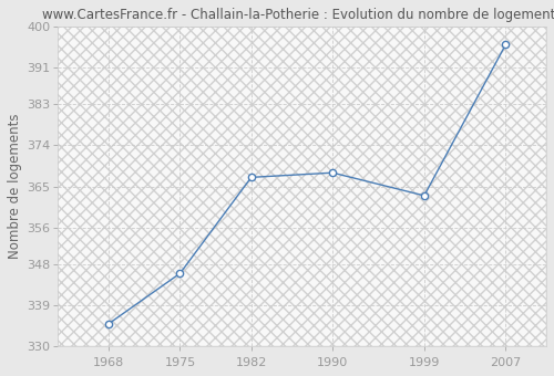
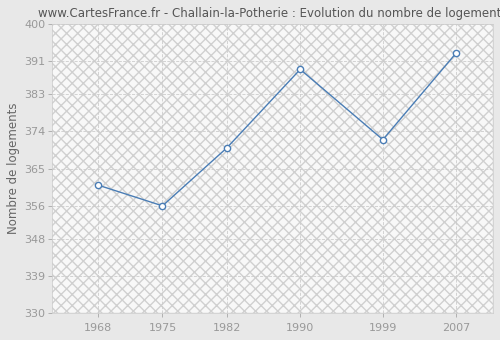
1968: 335 -> 361
1975: 346 -> 356
1982: 367 -> 370
1990: 368 -> 389
1999: 363 -> 372
2007: 396 -> 393
